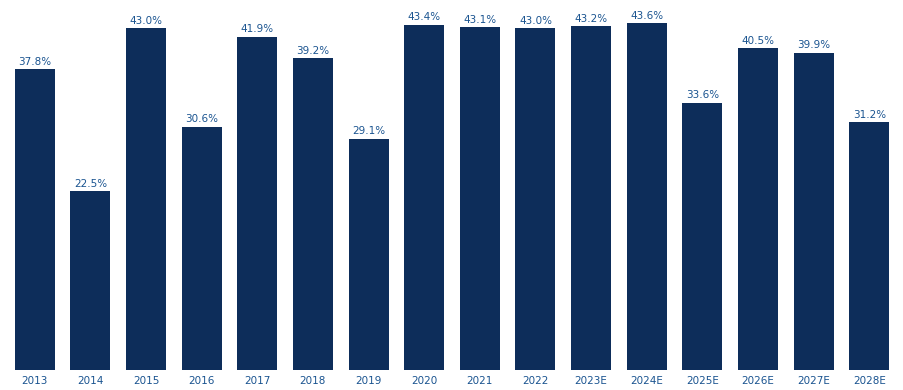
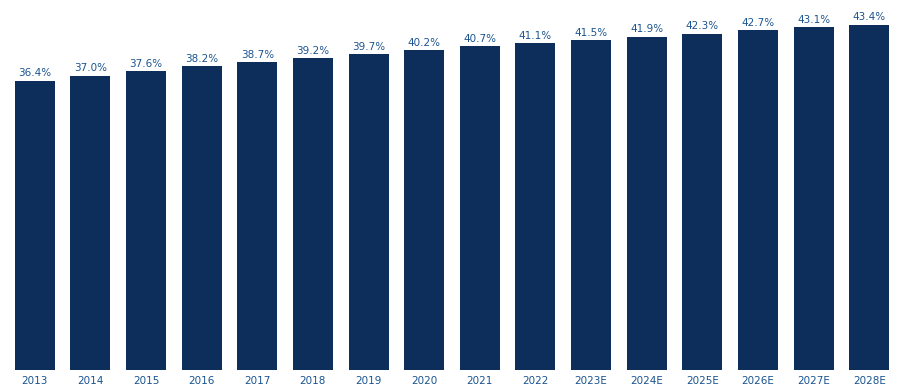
2013: 37.8% -> 36.4%
2014: 22.5% -> 37.0%
2015: 43.0% -> 37.6%
2016: 30.6% -> 38.2%
2017: 41.9% -> 38.7%
2019: 29.1% -> 39.7%
2020: 43.4% -> 40.2%
2021: 43.1% -> 40.7%
2022: 43.0% -> 41.1%
2023E: 43.2% -> 41.5%
2024E: 43.6% -> 41.9%
2025E: 33.6% -> 42.3%
2026E: 40.5% -> 42.7%
2027E: 39.9% -> 43.1%
2028E: 31.2% -> 43.4%
